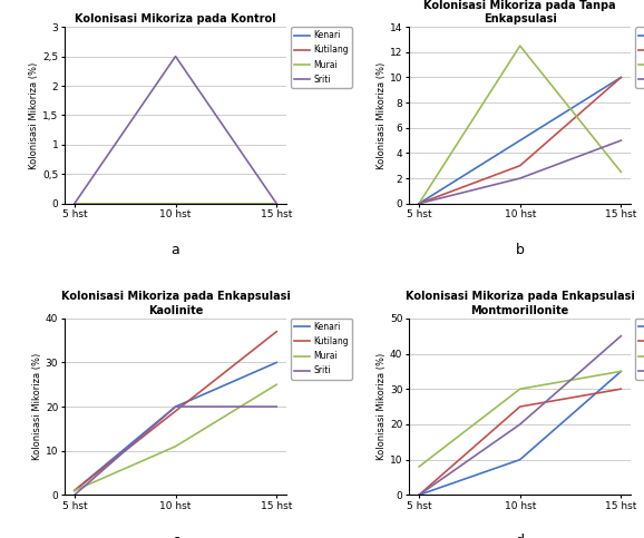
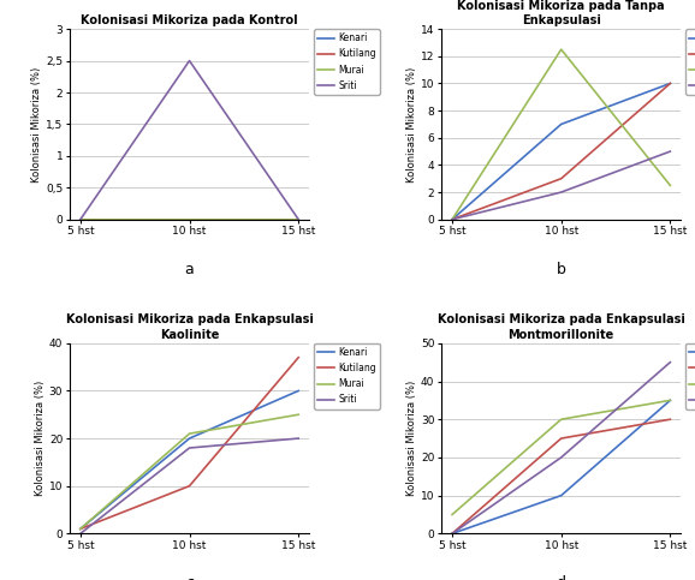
Kolonisasi Mikoriza pada Tanpa Enkapsulasi/Kenari/10 hst: 5 -> 7
Kolonisasi Mikoriza pada Enkapsulasi Kaolinite/Kutilang/10 hst: 19 -> 10
Kolonisasi Mikoriza pada Enkapsulasi Kaolinite/Murai/10 hst: 11 -> 21
Kolonisasi Mikoriza pada Enkapsulasi Kaolinite/Sriti/10 hst: 20 -> 18
Kolonisasi Mikoriza pada Enkapsulasi Montmorillonite/Murai/5 hst: 8 -> 5
